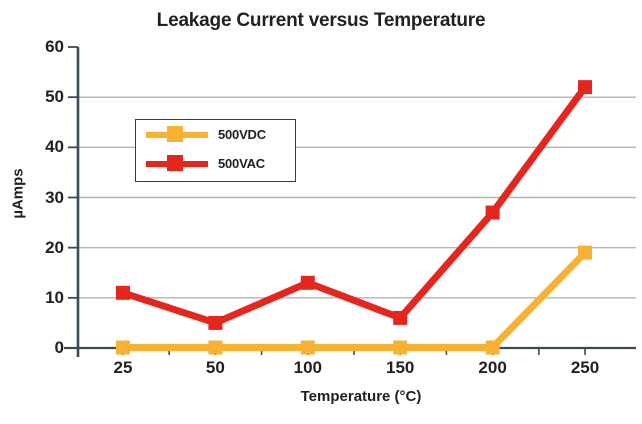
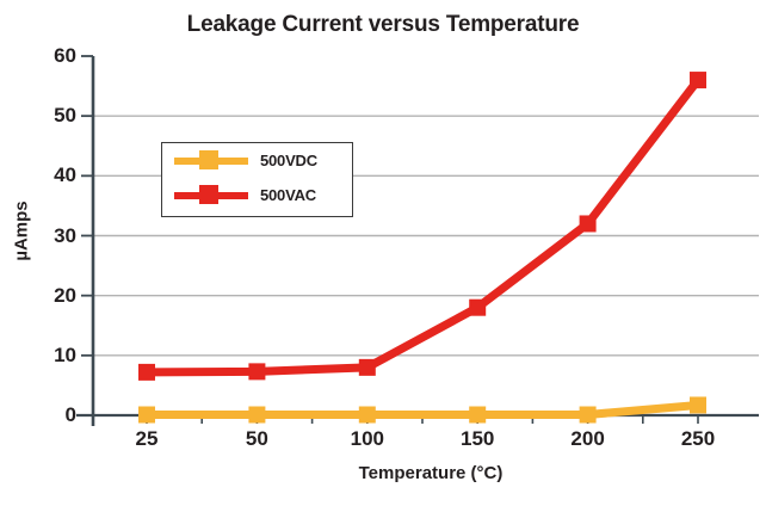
500VAC/25: 11 -> 7
500VAC/50: 5 -> 7
500VAC/100: 13 -> 8
500VAC/150: 6 -> 18
500VAC/200: 27 -> 32
500VDC/250: 19 -> 2
500VAC/250: 52 -> 56
